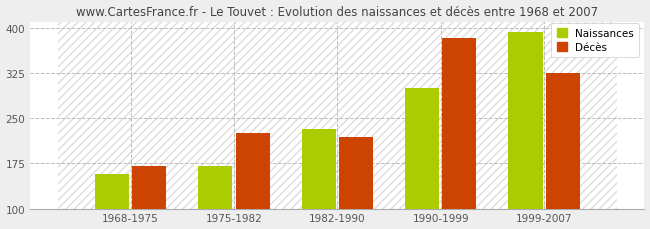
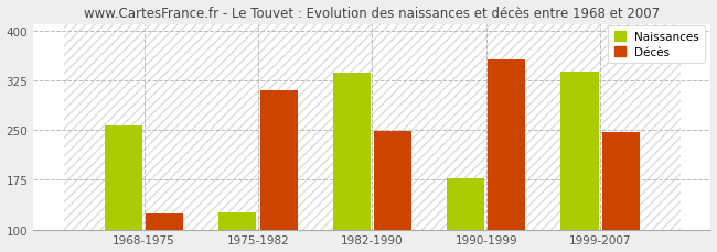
Naissances/1968-1975: 158 -> 256
Décès/1968-1975: 170 -> 124
Naissances/1975-1982: 170 -> 126
Décès/1975-1982: 225 -> 310
Naissances/1982-1990: 232 -> 336
Décès/1982-1990: 218 -> 248
Naissances/1990-1999: 300 -> 178
Décès/1990-1999: 383 -> 356
Naissances/1999-2007: 393 -> 338
Décès/1999-2007: 325 -> 246
